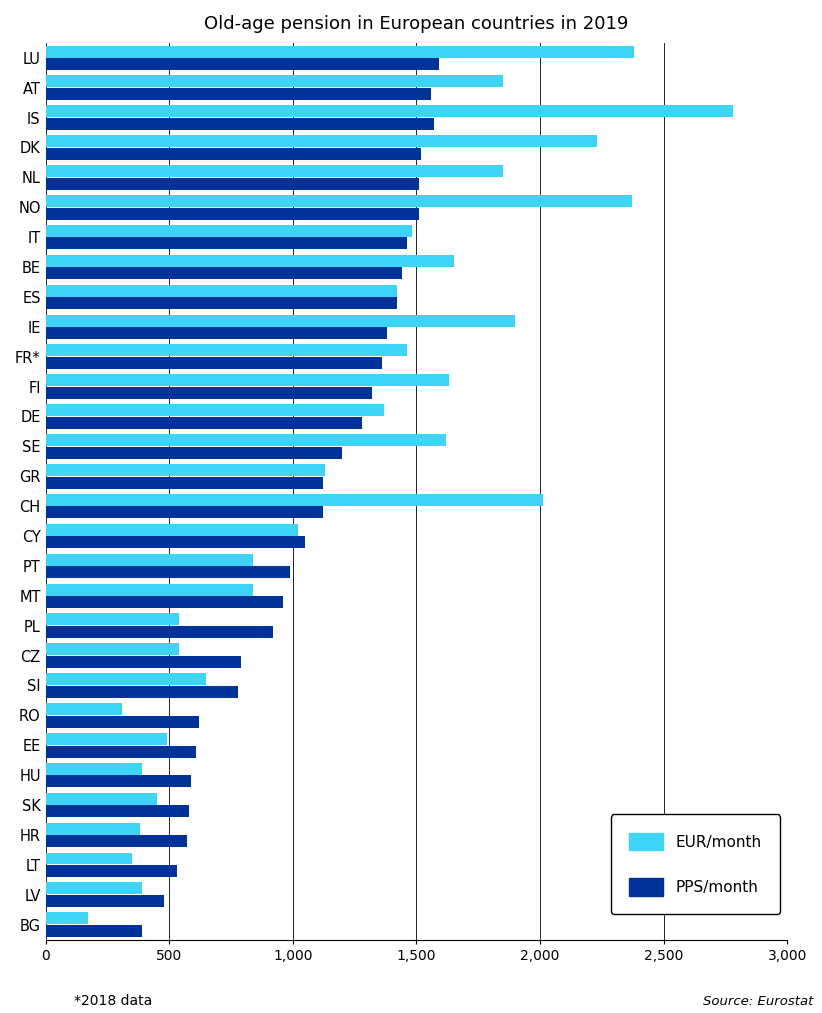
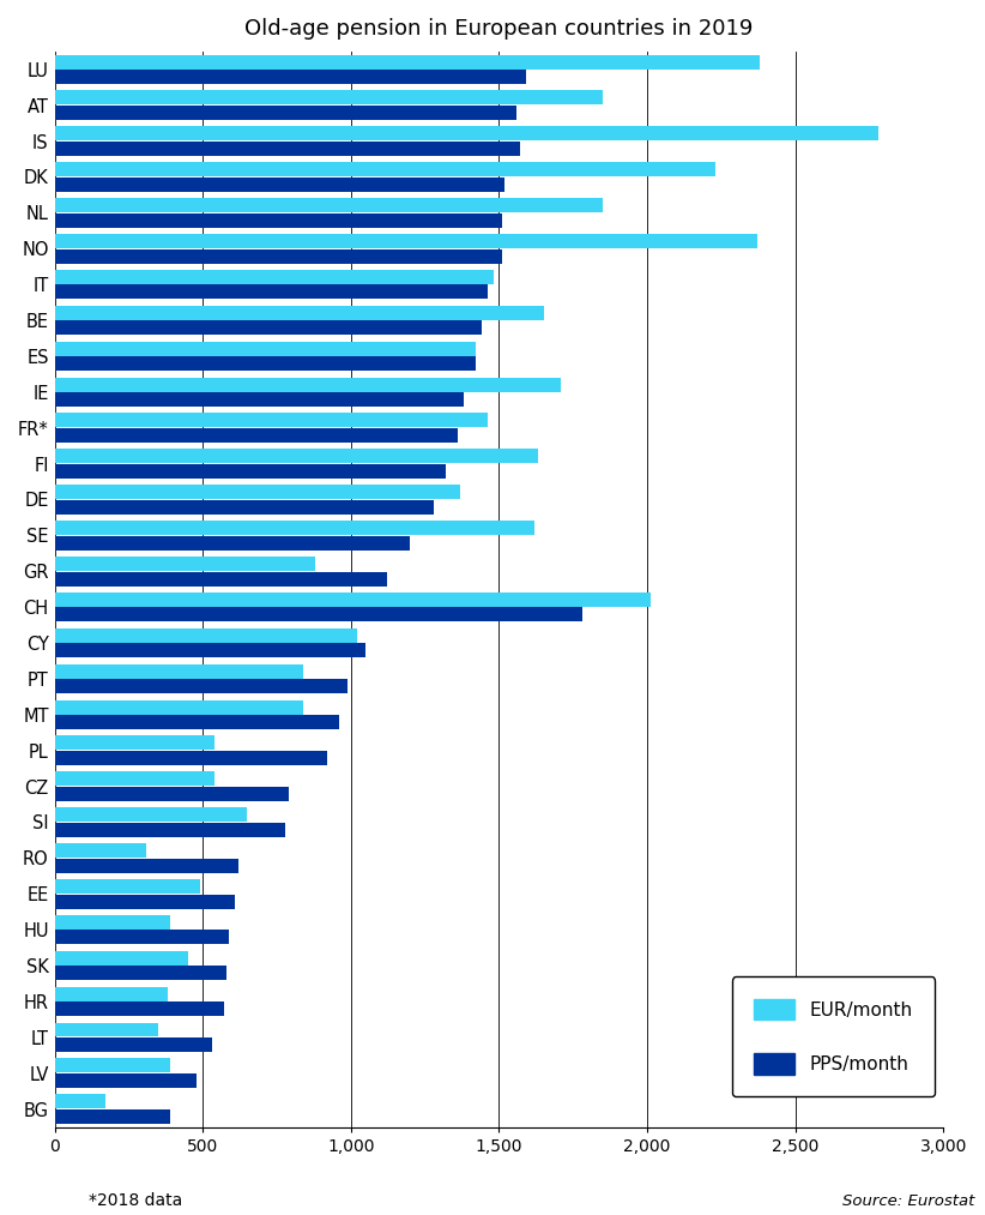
EUR/month/IE: 1,900 -> 1,710
EUR/month/GR: 1,130 -> 880
PPS/month/CH: 1,120 -> 1,780
